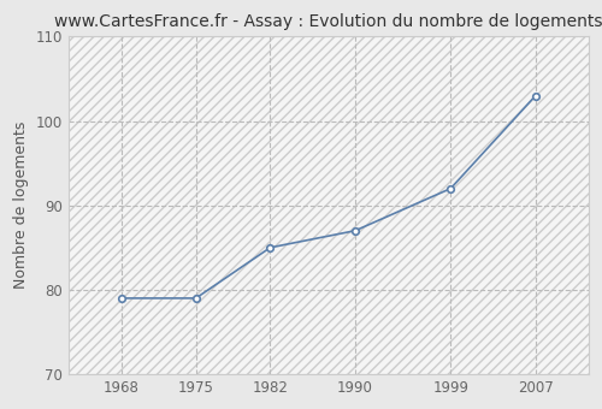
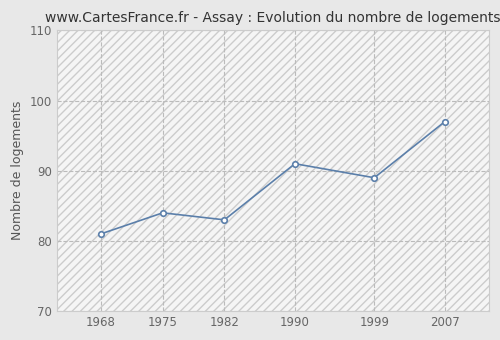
1968: 79 -> 81
1975: 79 -> 84
1982: 85 -> 83
1990: 87 -> 91
1999: 92 -> 89
2007: 103 -> 97
